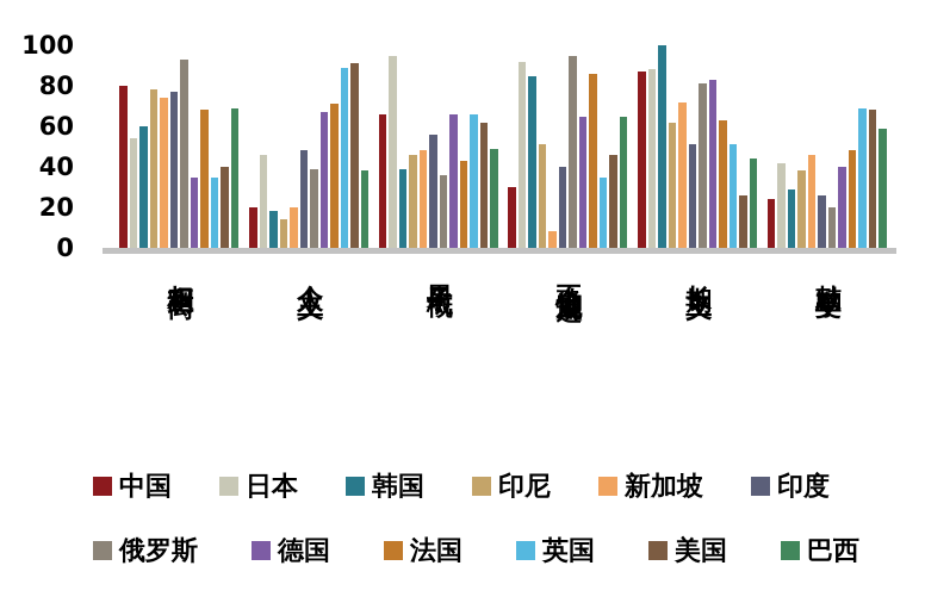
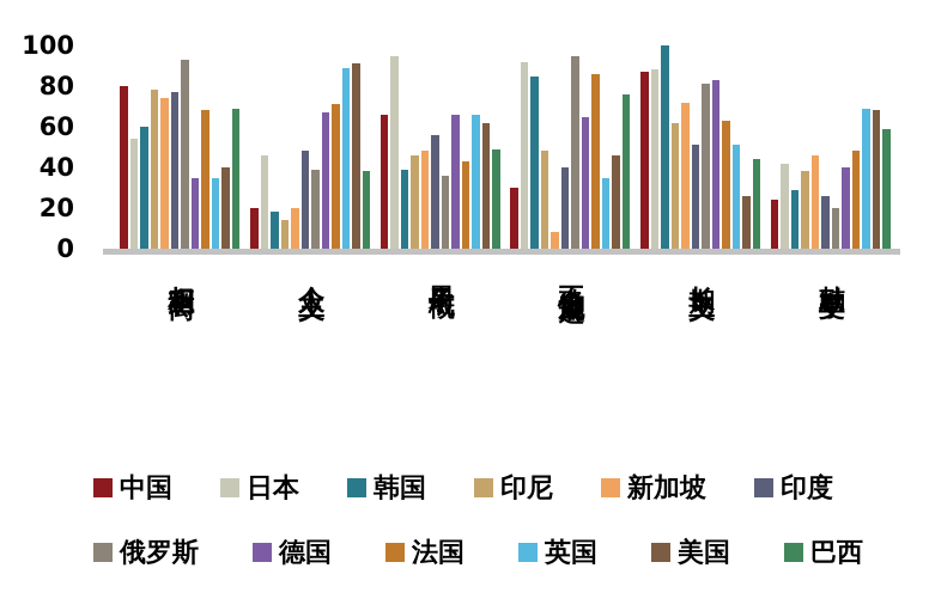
印尼/不确定性规避: 51 -> 48
巴西/不确定性规避: 65 -> 76
